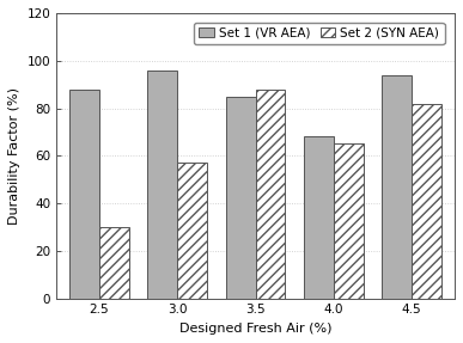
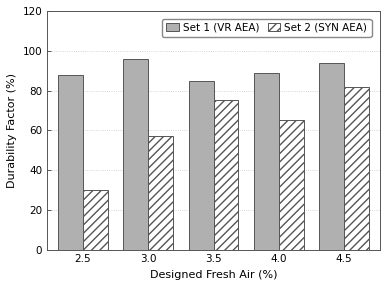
Set 2 (SYN AEA)/3.5: 88 -> 75
Set 1 (VR AEA)/4.0: 68 -> 89
